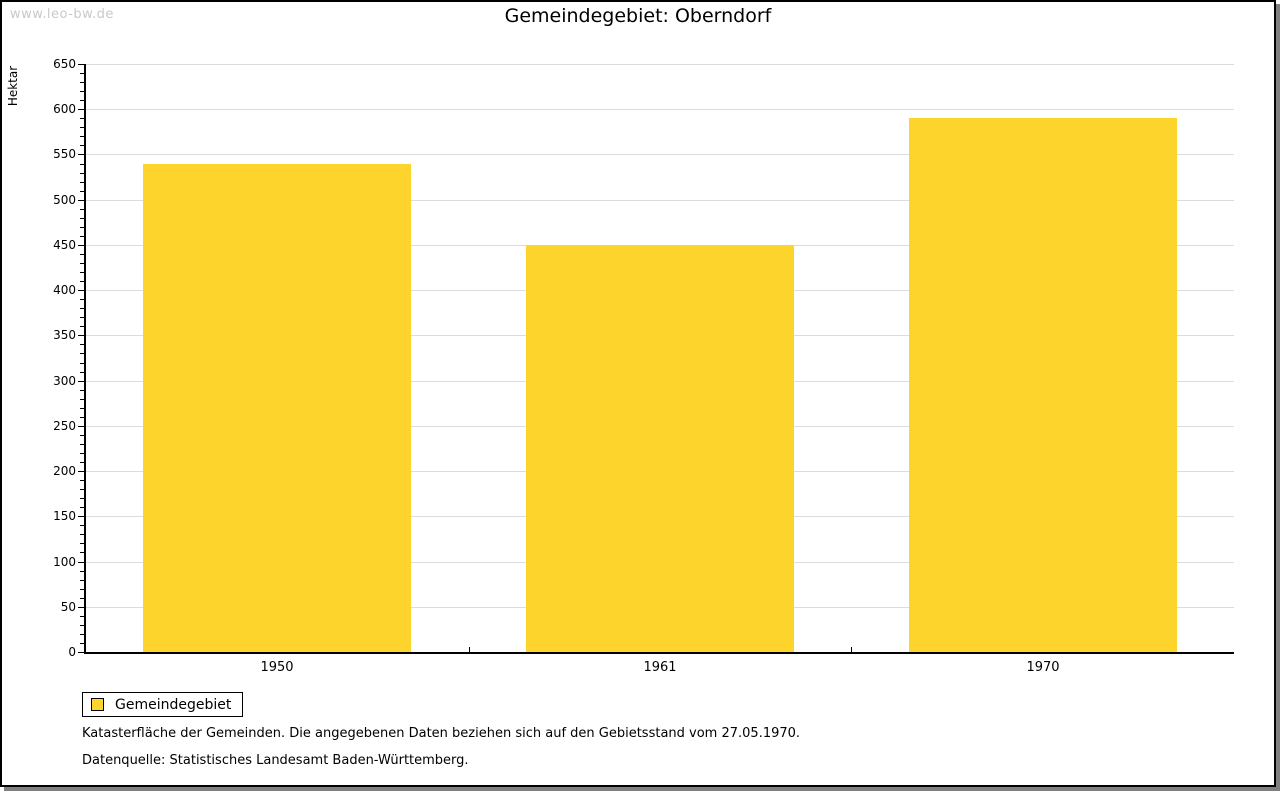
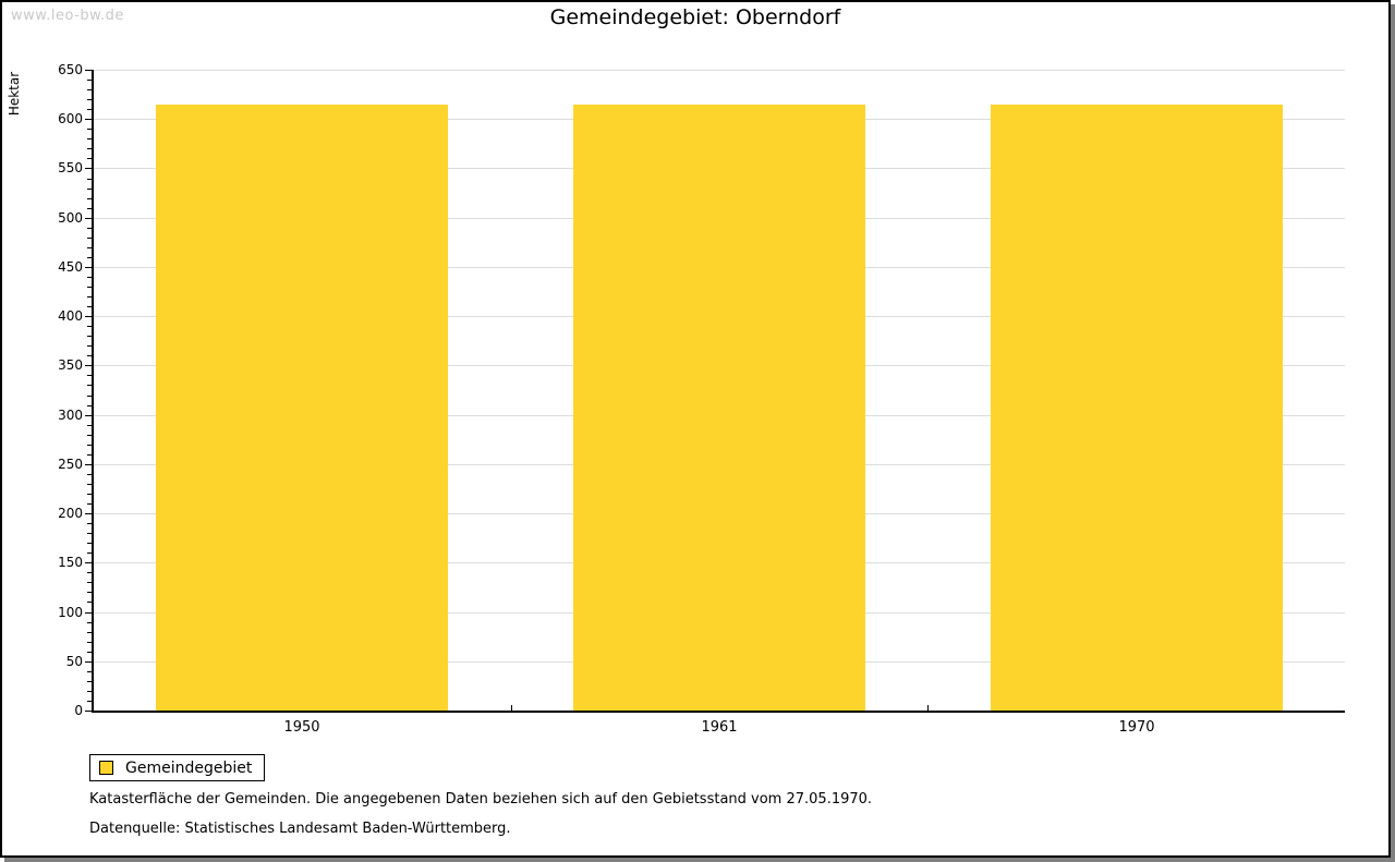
1950: 540 -> 620
1961: 450 -> 620
1970: 590 -> 620
